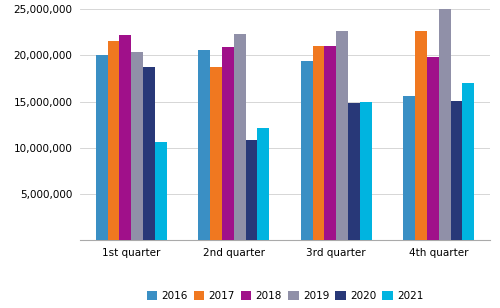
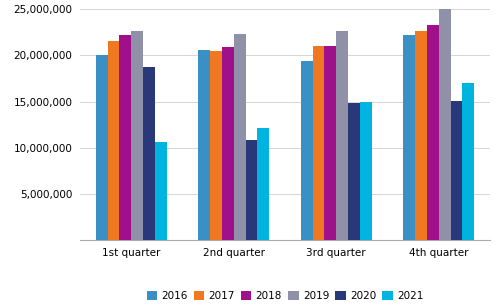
2019/1st quarter: 20,400,000 -> 22,600,000
2017/2nd quarter: 18,800,000 -> 20,500,000
2016/4th quarter: 15,600,000 -> 22,200,000
2018/4th quarter: 19,800,000 -> 23,300,000
